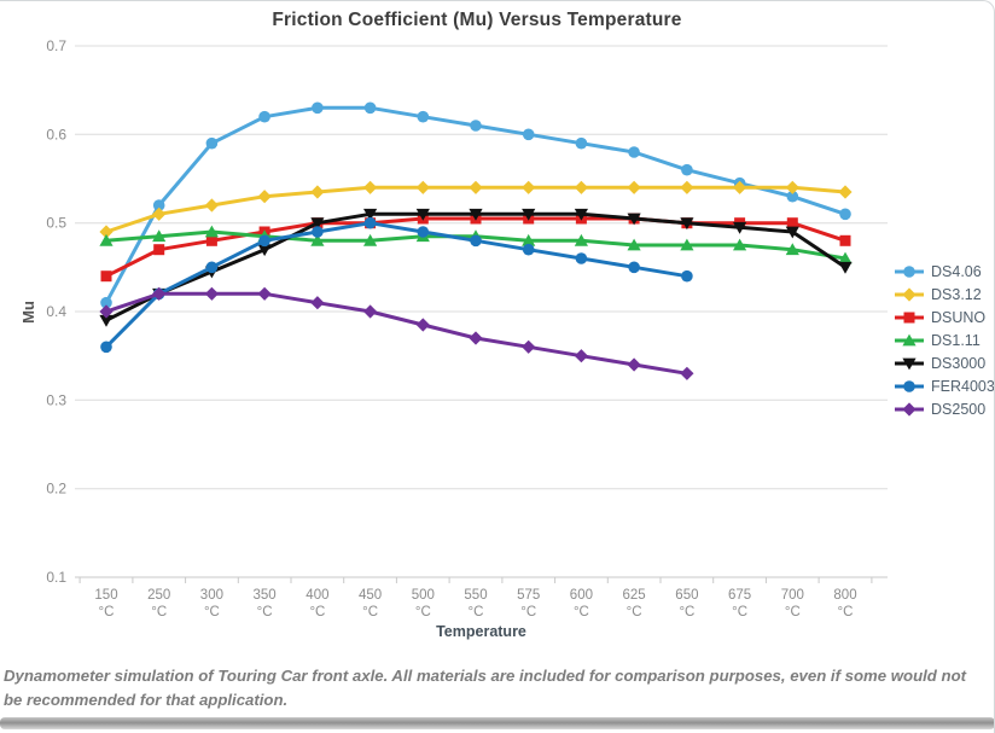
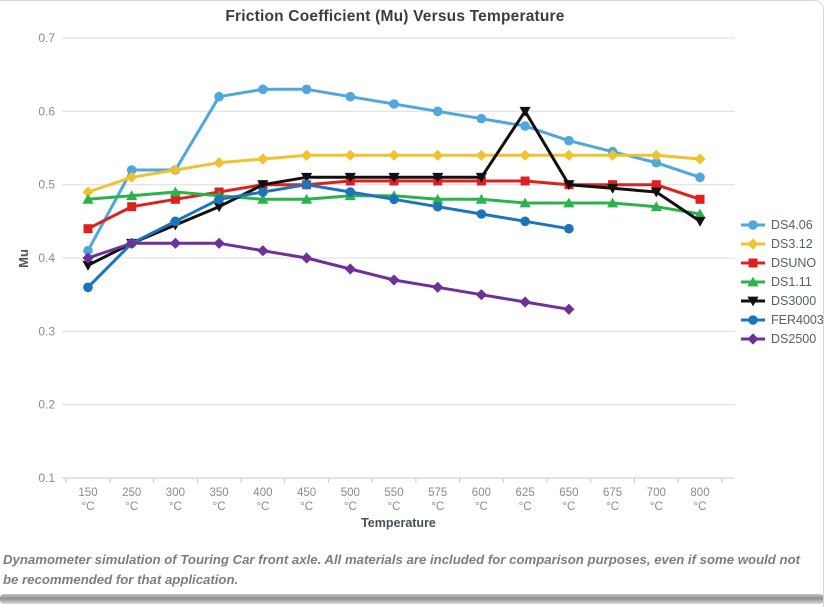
DS4.06/300: 0.59 -> 0.52
DS3000/625: 0.51 -> 0.60
